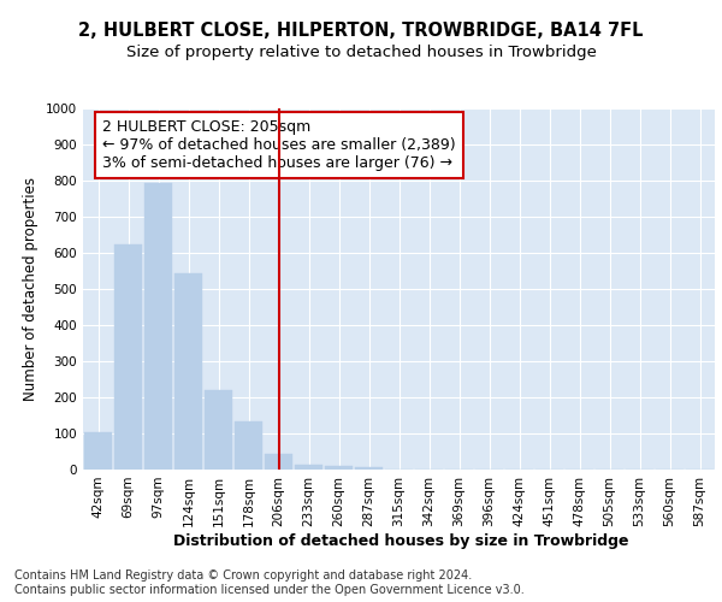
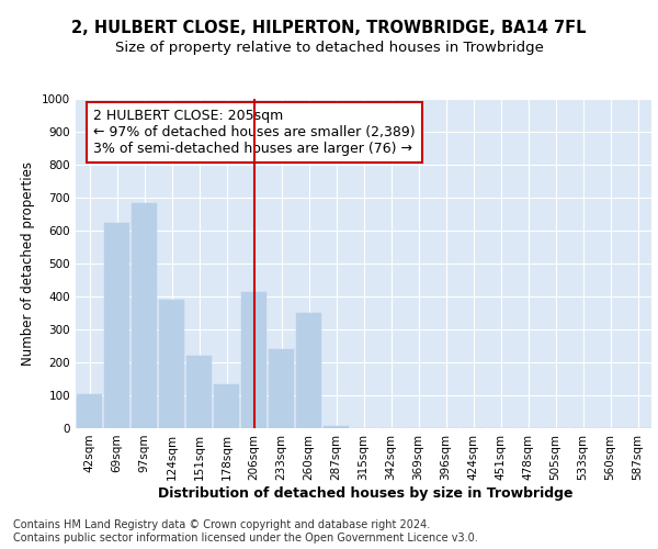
97sqm: 795 -> 685
124sqm: 545 -> 390
206sqm: 45 -> 415
233sqm: 15 -> 240
260sqm: 10 -> 350
